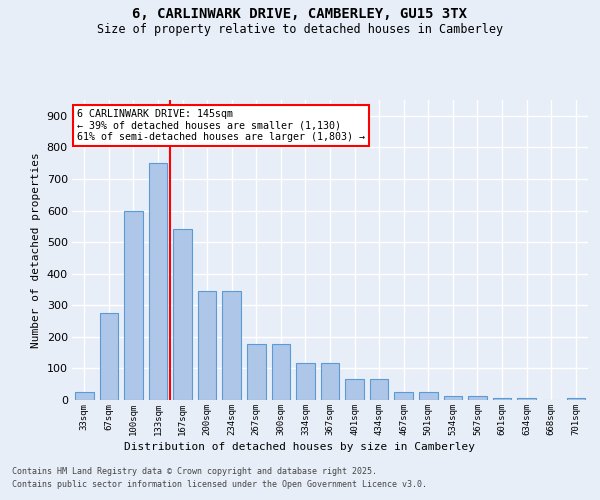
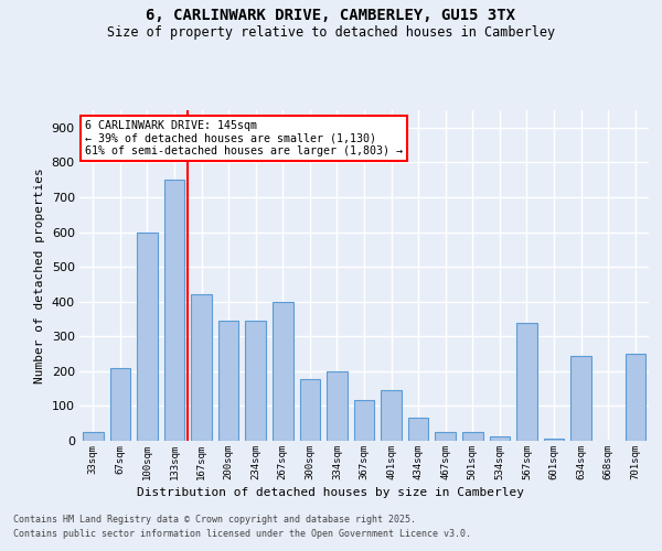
67sqm: 275 -> 210
167sqm: 540 -> 420
267sqm: 178 -> 400
334sqm: 118 -> 200
401sqm: 65 -> 145
567sqm: 12 -> 340
634sqm: 5 -> 245
701sqm: 5 -> 250
